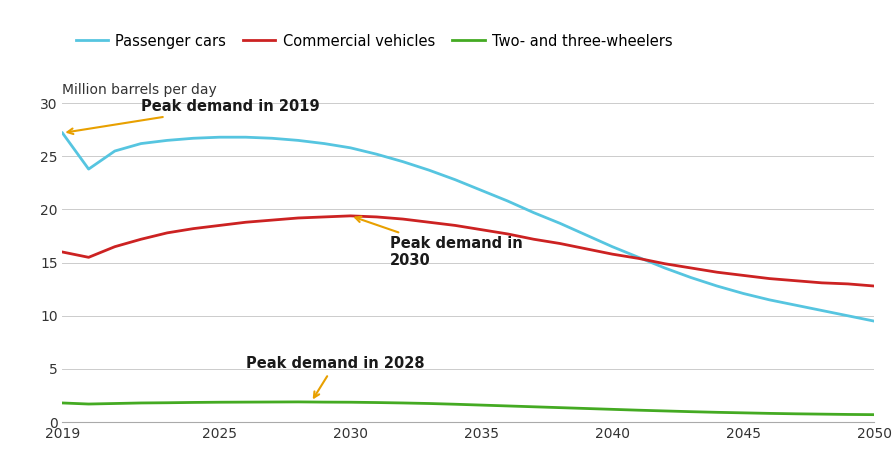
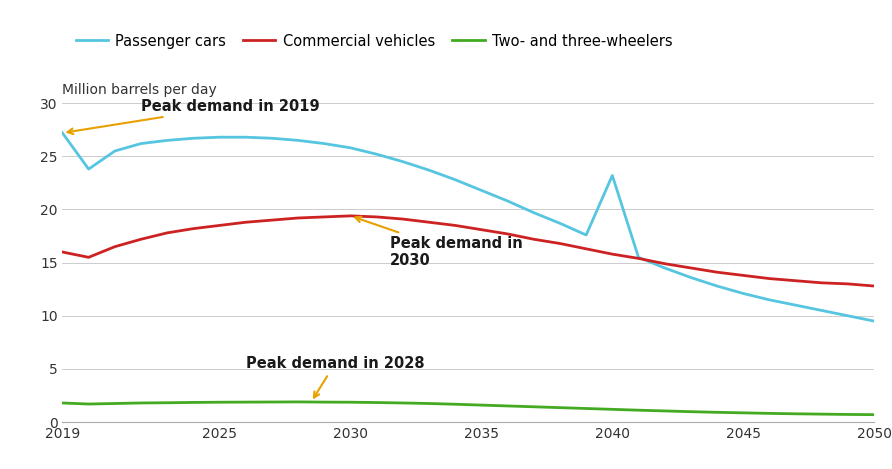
Passenger cars/2040: 16.5 -> 23.2
